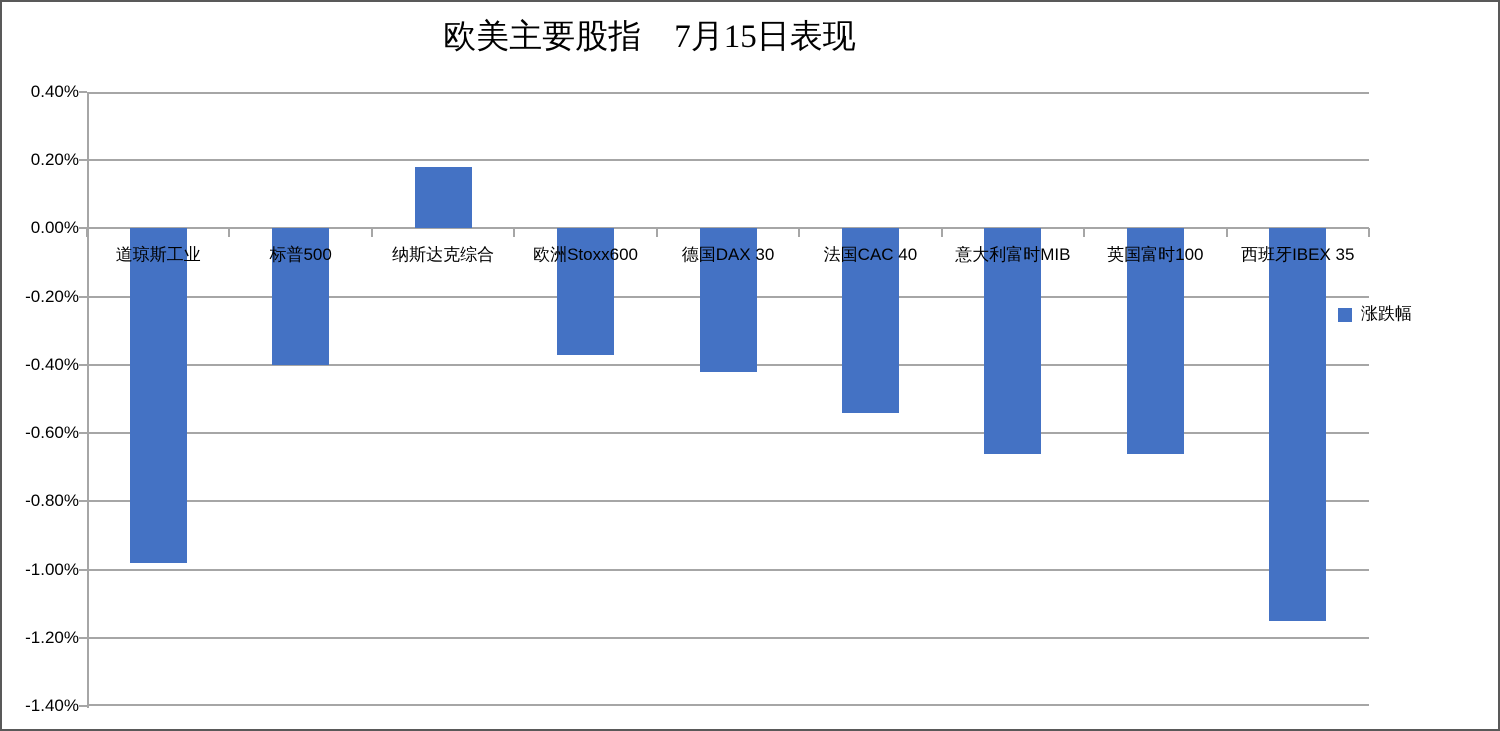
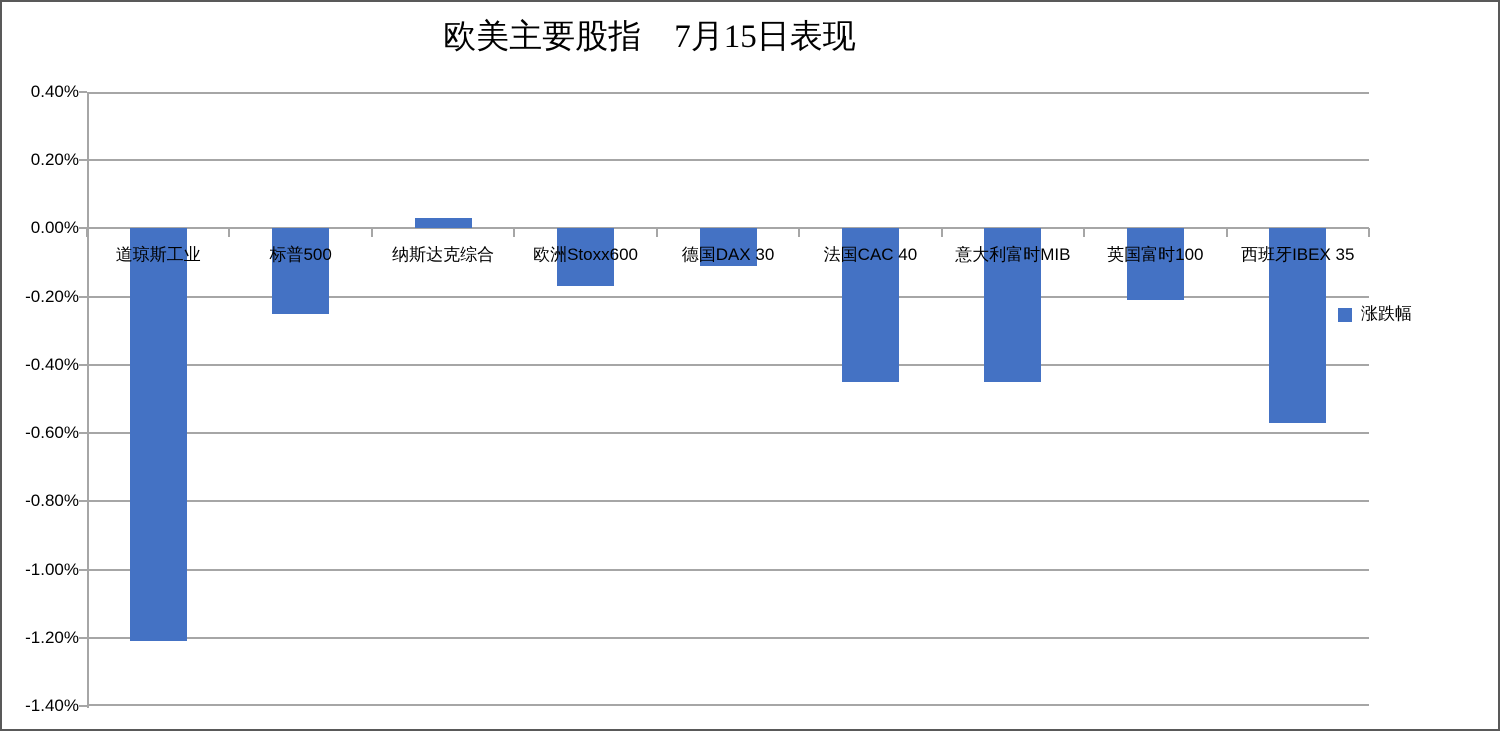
道琼斯工业: -0.98% -> -1.21%
标普500: -0.40% -> -0.25%
纳斯达克综合: 0.18% -> 0.03%
欧洲Stoxx600: -0.37% -> -0.17%
德国DAX 30: -0.42% -> -0.11%
法国CAC 40: -0.54% -> -0.45%
意大利富时MIB: -0.66% -> -0.45%
英国富时100: -0.66% -> -0.21%
西班牙IBEX 35: -1.15% -> -0.57%
